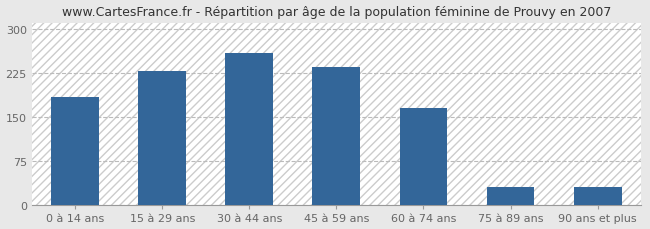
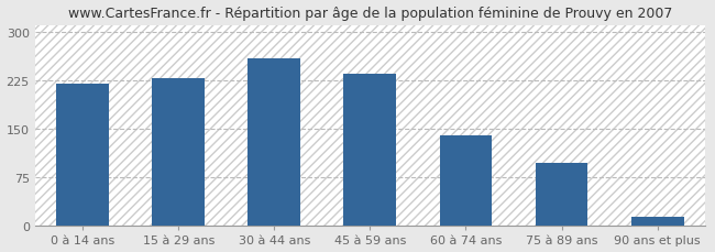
0 à 14 ans: 184 -> 220
60 à 74 ans: 166 -> 140
75 à 89 ans: 30 -> 97
90 ans et plus: 30 -> 13
